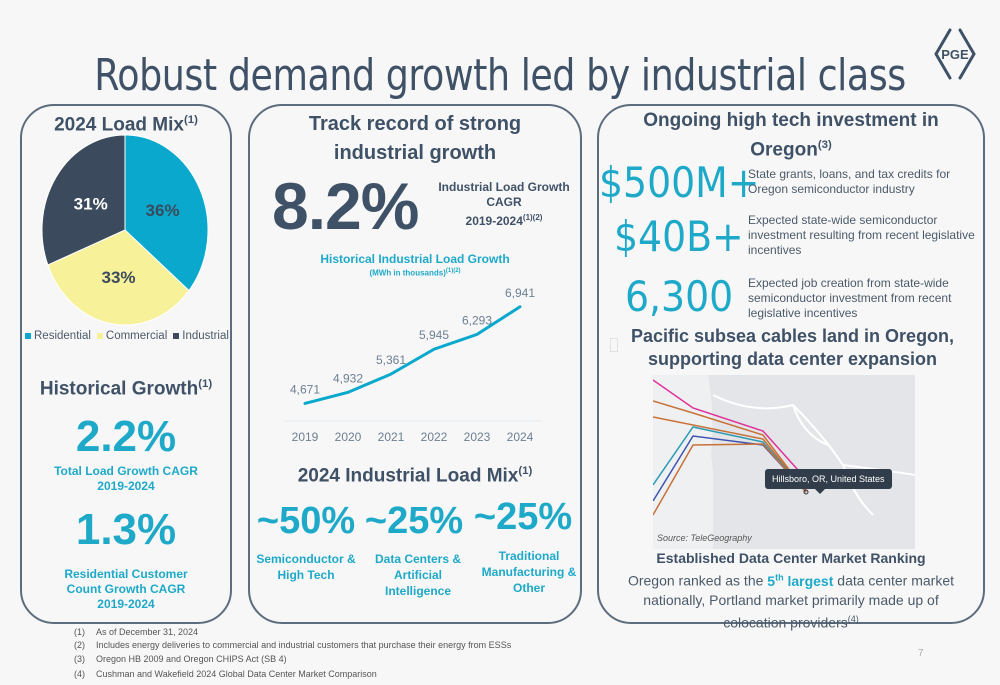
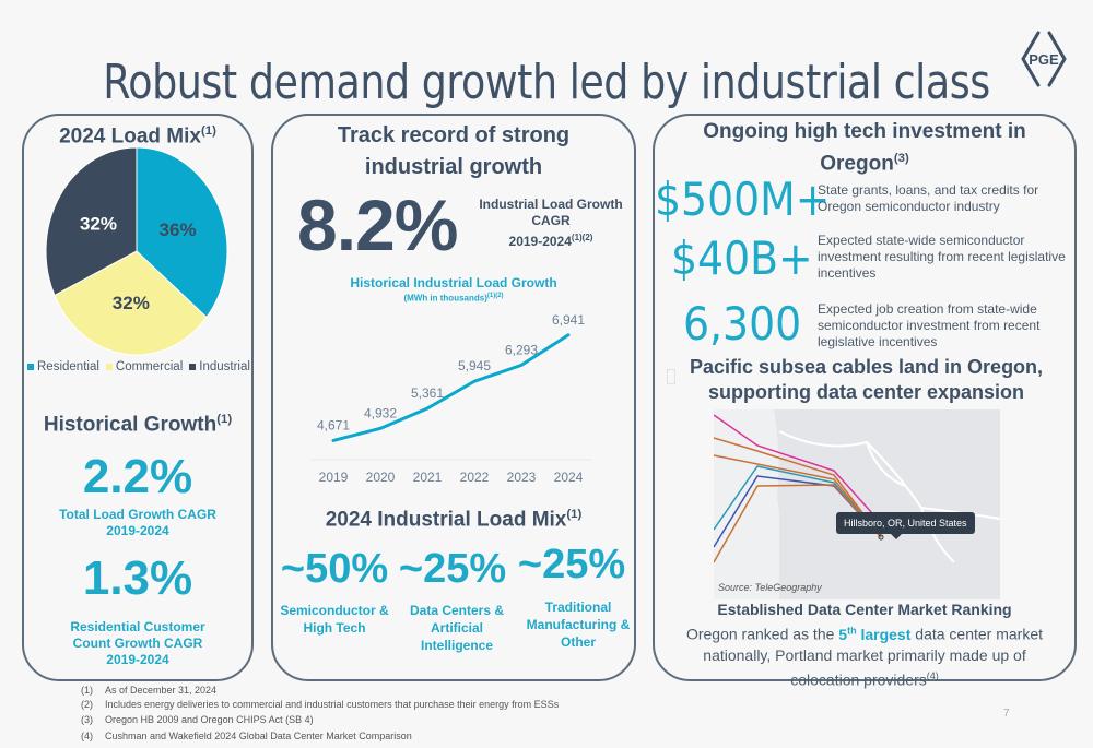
2024 Load Mix/Commercial: 33% -> 32%
2024 Load Mix/Industrial: 31% -> 32%
